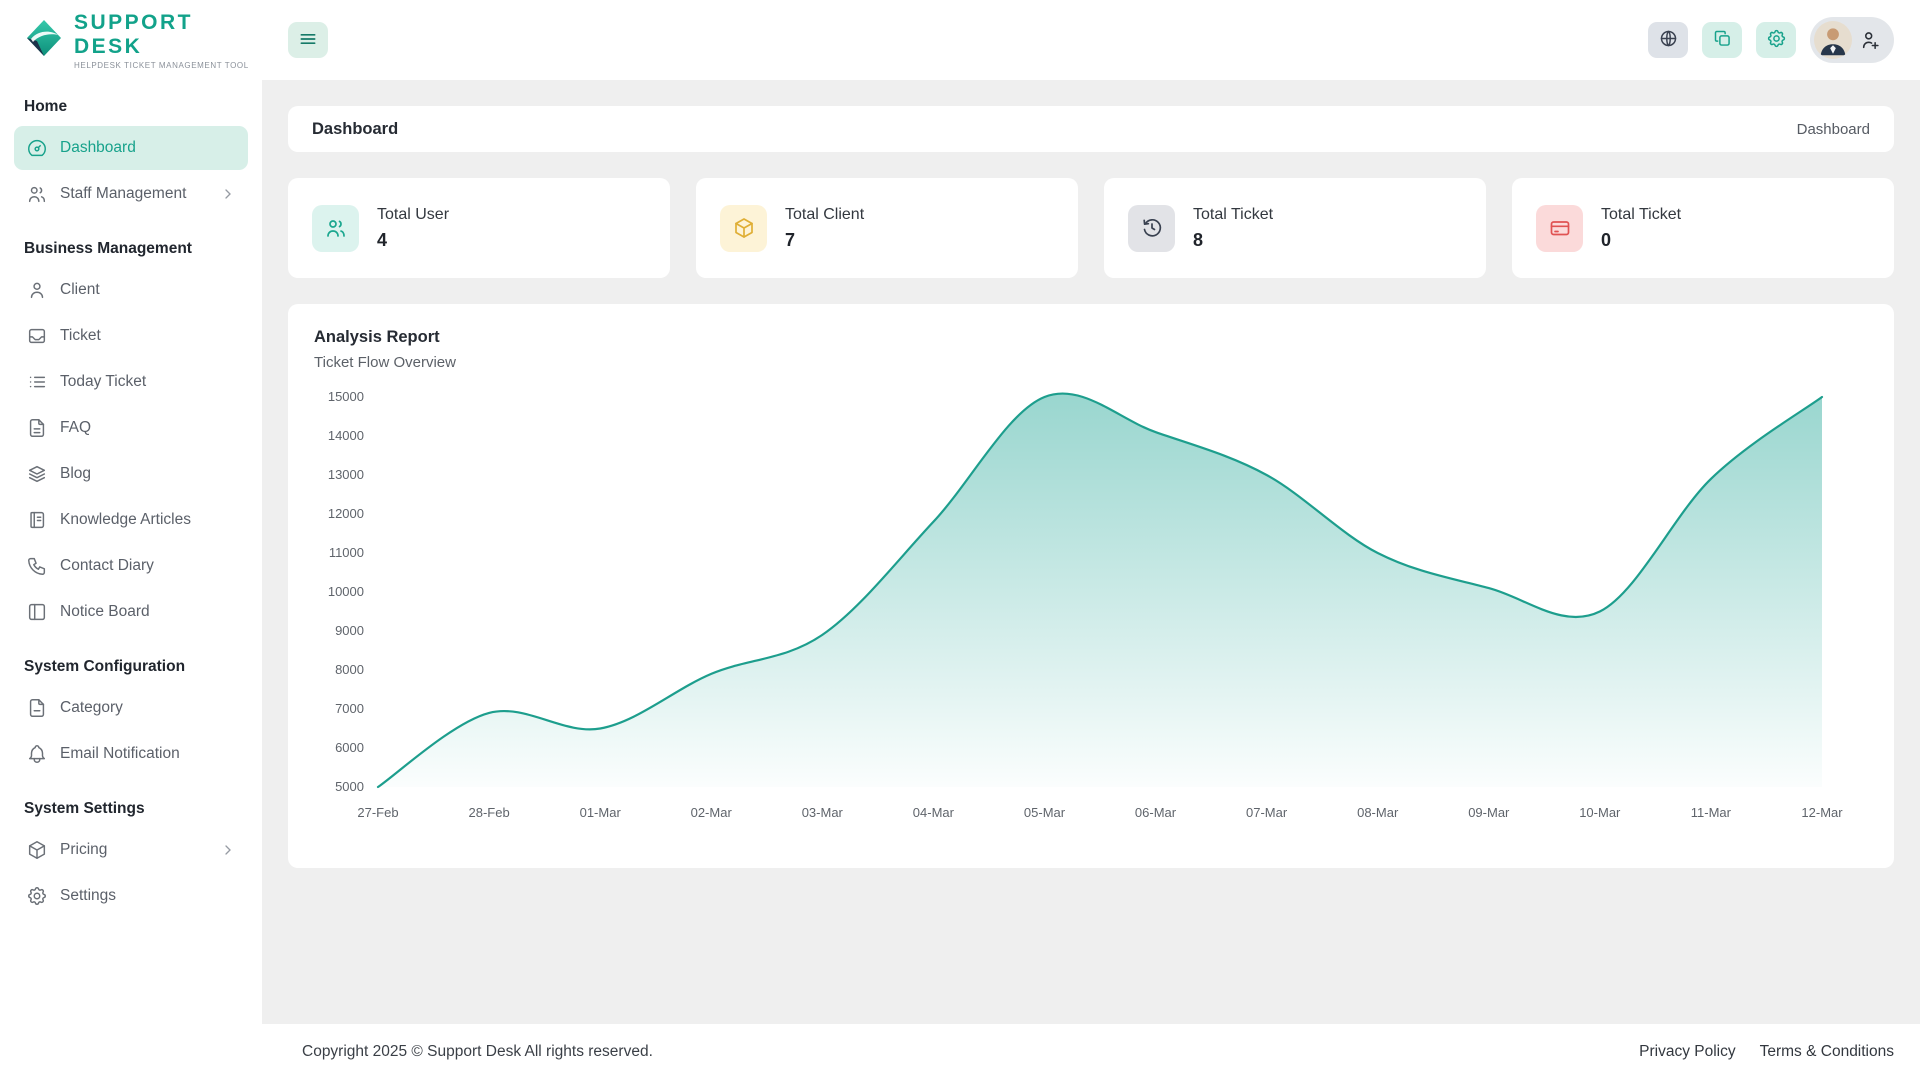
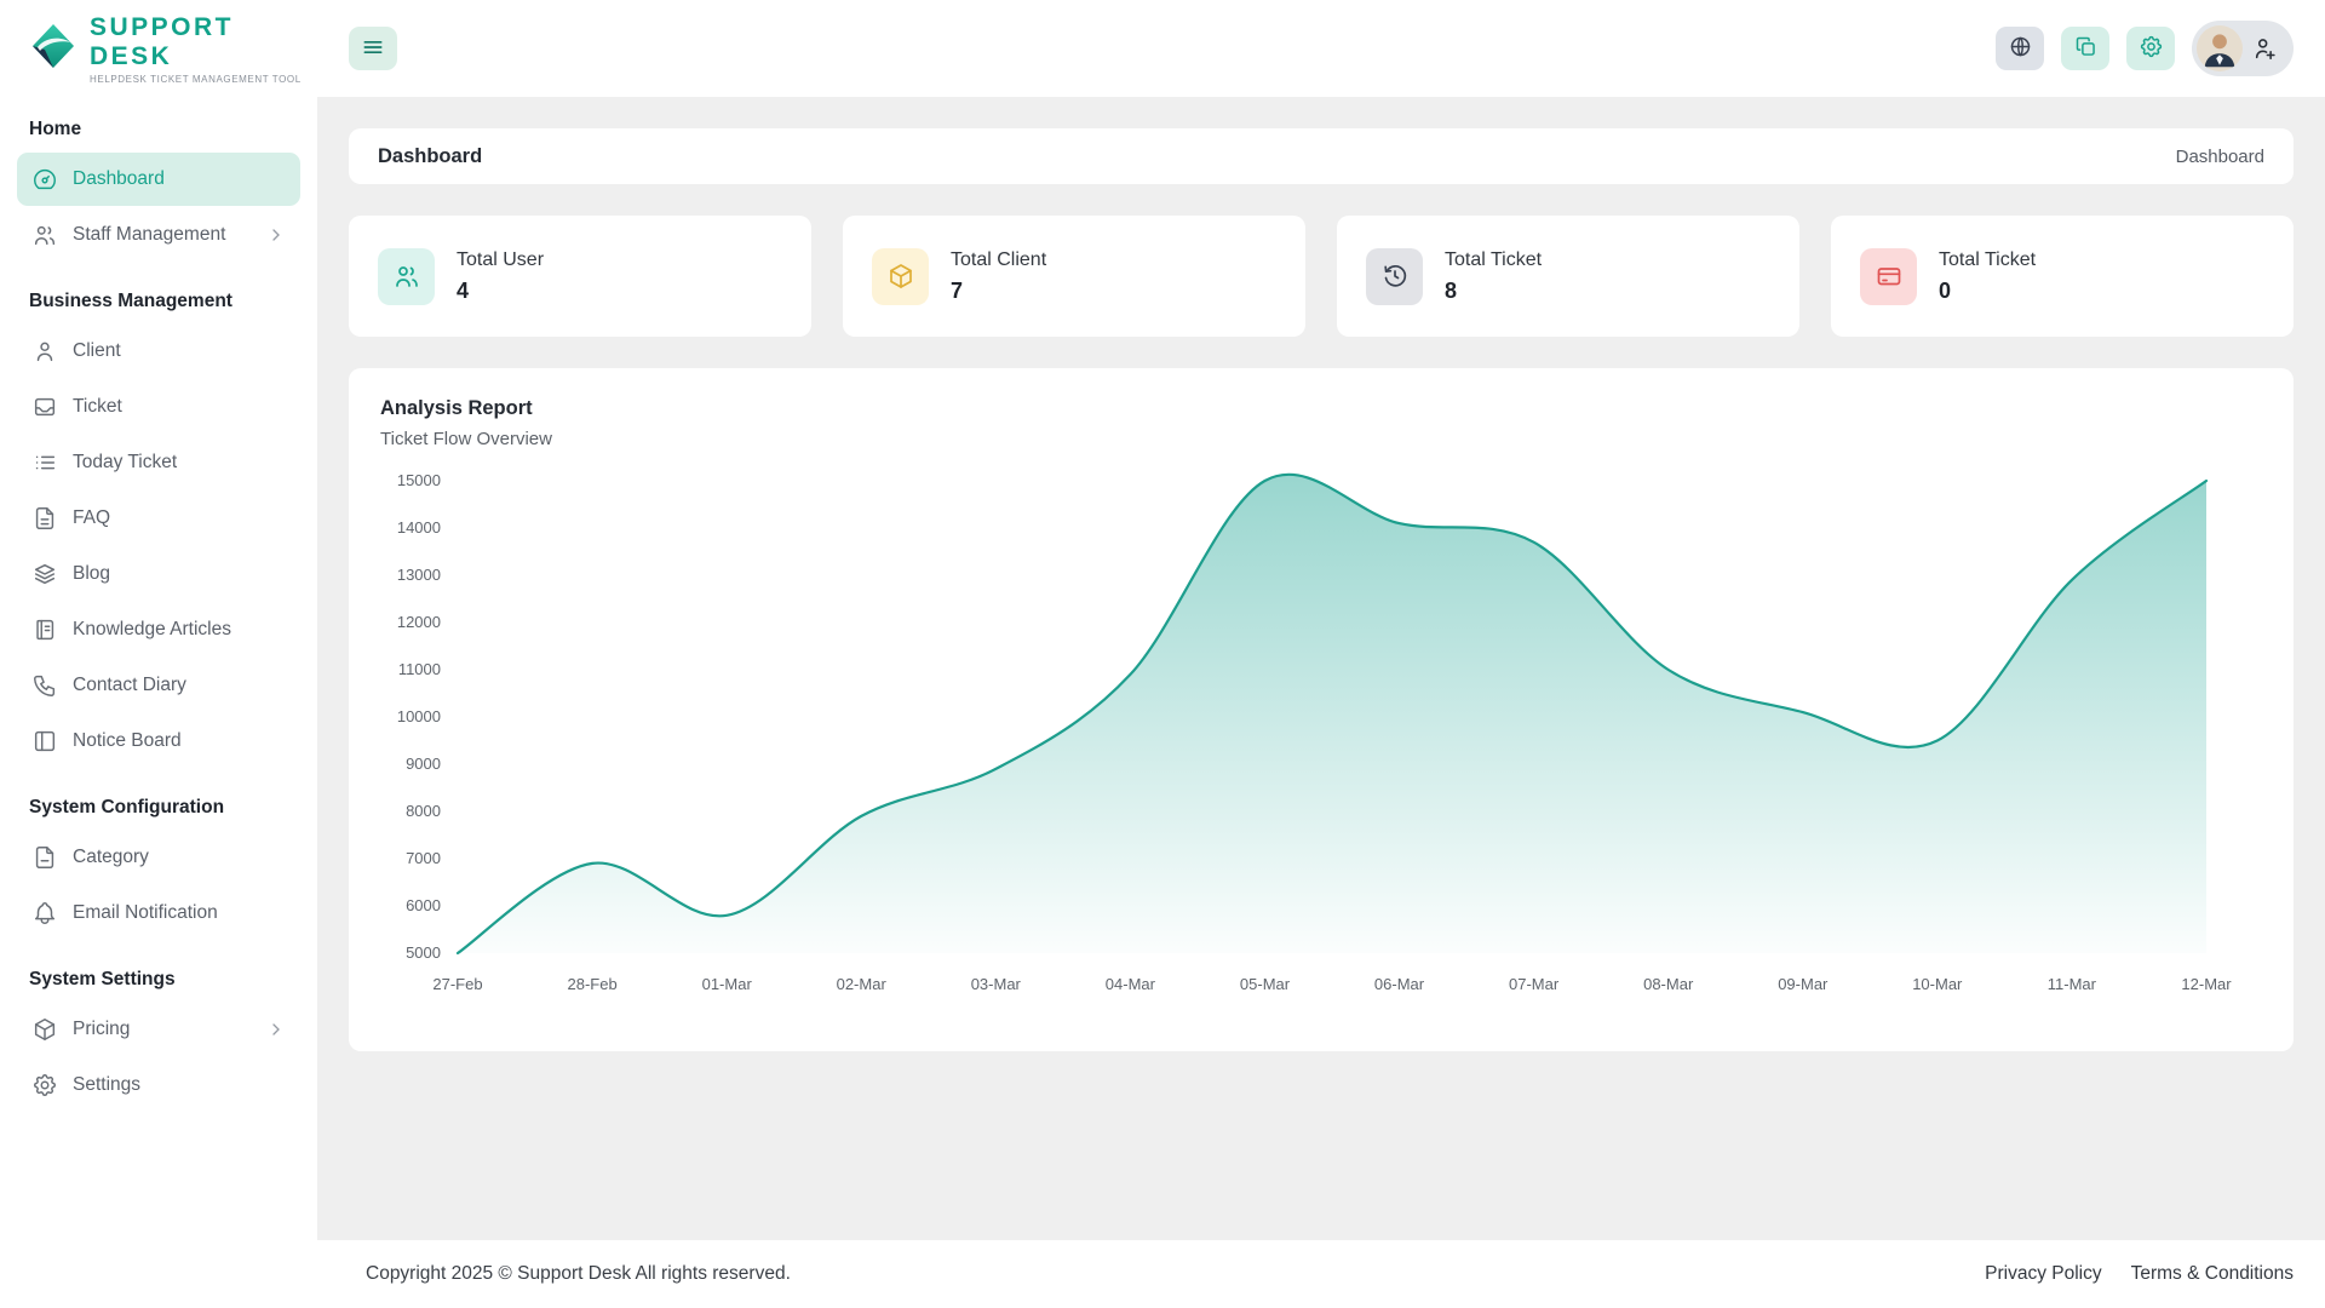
01-Mar: 6500 -> 5800
04-Mar: 11800 -> 10900
07-Mar: 13000 -> 13700
